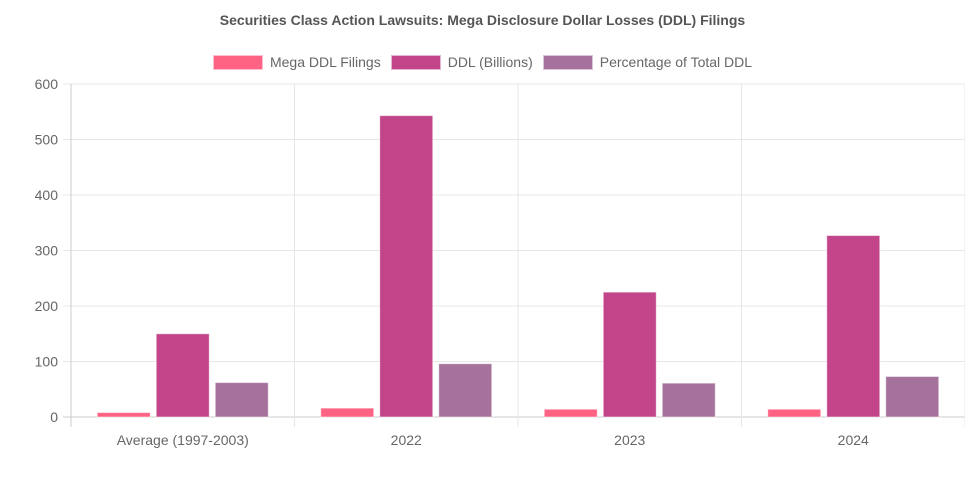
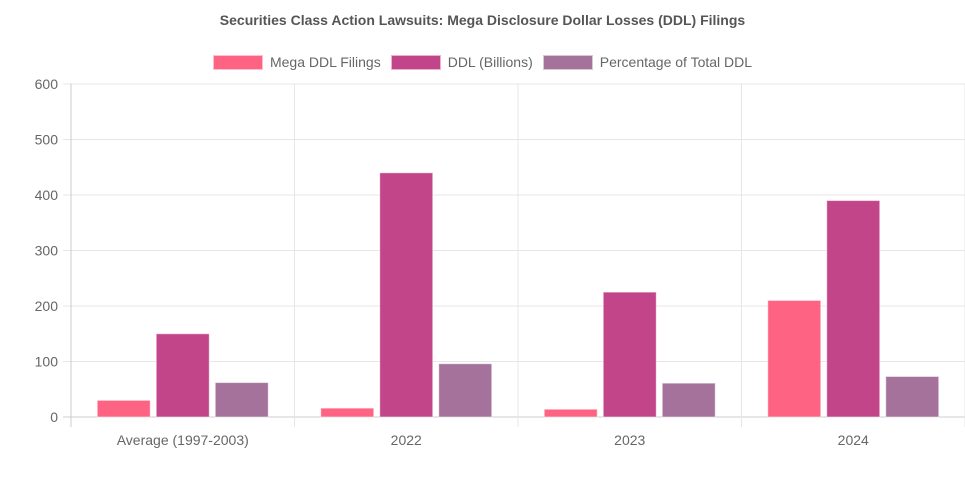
Mega DDL Filings/Average (1997-2003): 10 -> 30
DDL (Billions)/2022: 540 -> 440
Mega DDL Filings/2024: 10 -> 210
DDL (Billions)/2024: 330 -> 390
